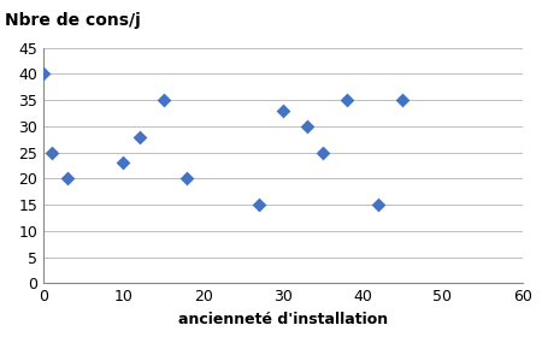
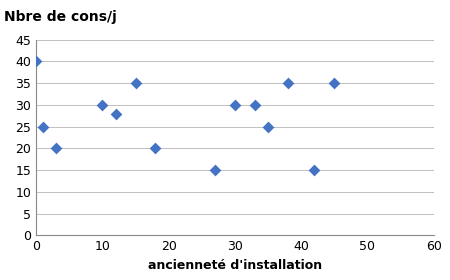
10: 23 -> 30
30: 33 -> 30
